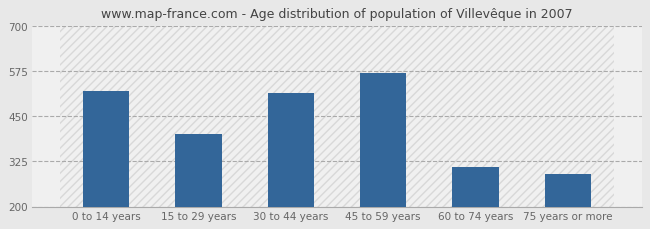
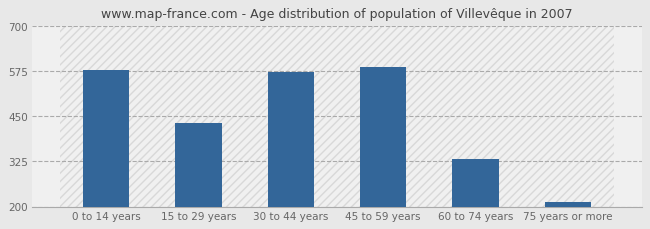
0 to 14 years: 520 -> 578
15 to 29 years: 400 -> 432
30 to 44 years: 515 -> 573
45 to 59 years: 570 -> 586
60 to 74 years: 310 -> 330
75 years or more: 290 -> 212
